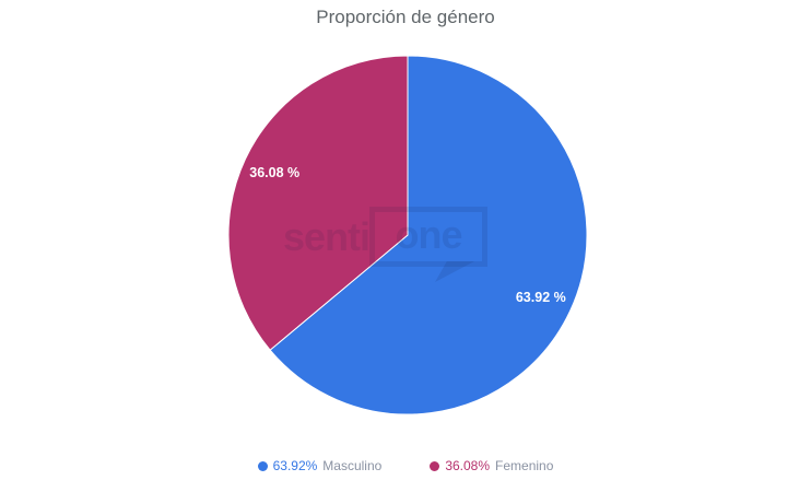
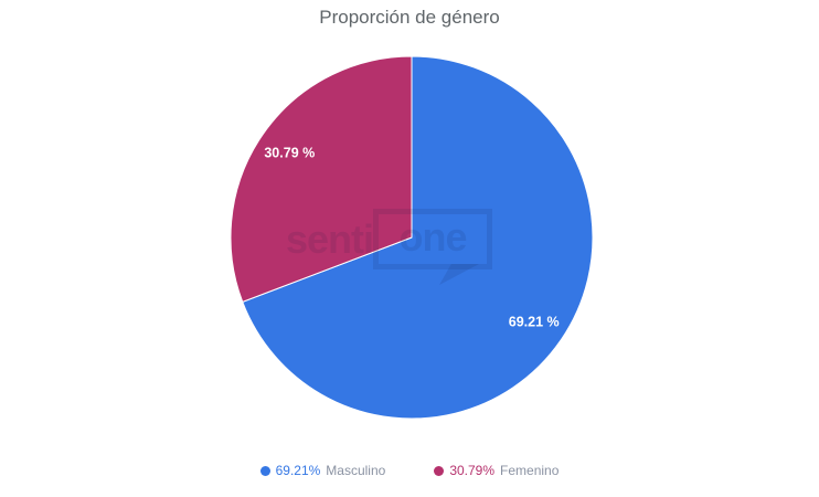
Masculino: 63.92% -> 69.21%
Femenino: 36.08% -> 30.79%
